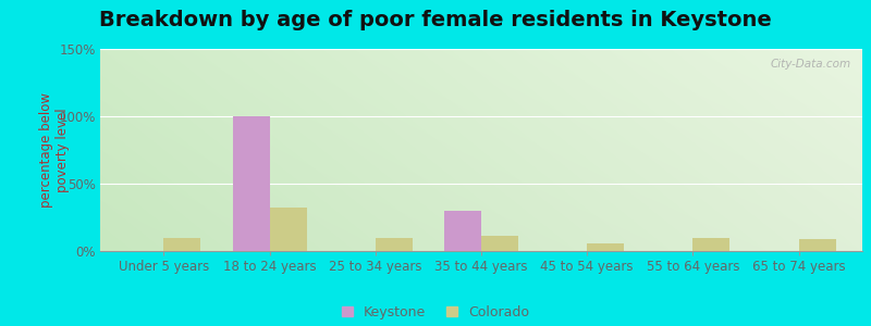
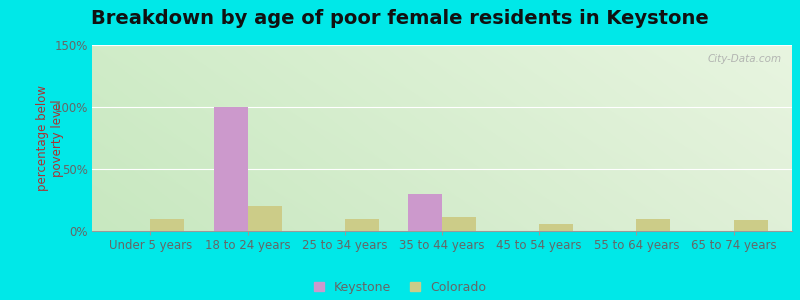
Colorado/18 to 24 years: 32% -> 20%
